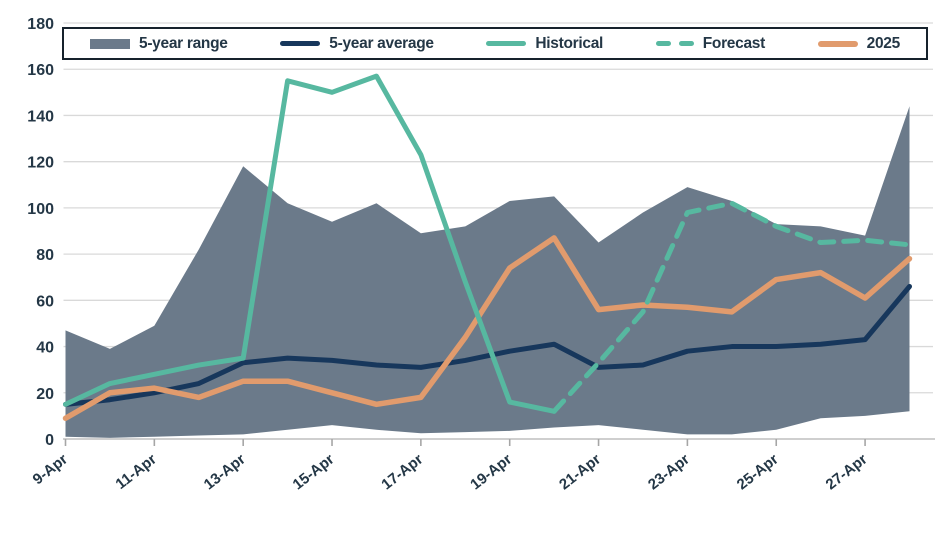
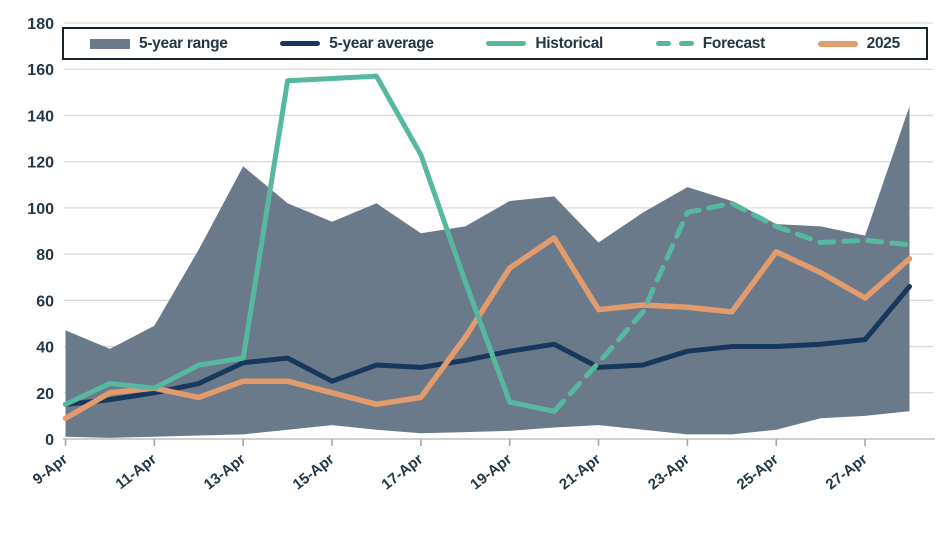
Historical/11-Apr: 28 -> 22
5-year average/15-Apr: 34 -> 25
Historical/15-Apr: 150 -> 156
2025/25-Apr: 69 -> 81
